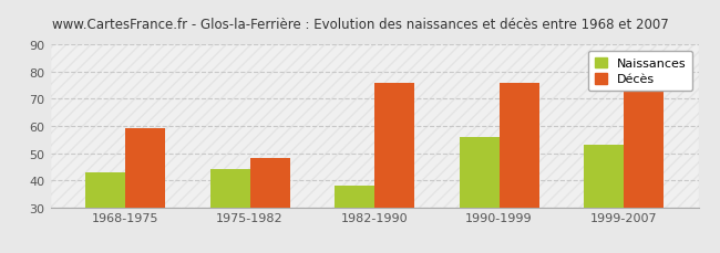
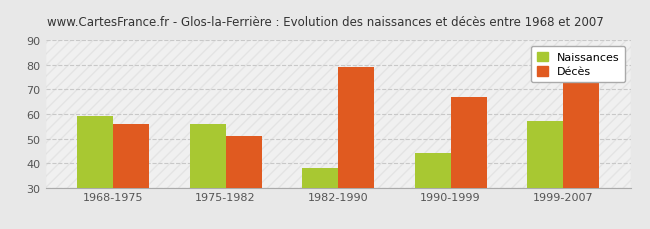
Naissances/1968-1975: 43 -> 59
Décès/1968-1975: 59 -> 56
Naissances/1975-1982: 44 -> 56
Décès/1975-1982: 48 -> 51
Décès/1982-1990: 76 -> 79
Naissances/1990-1999: 56 -> 44
Décès/1990-1999: 76 -> 67
Naissances/1999-2007: 53 -> 57
